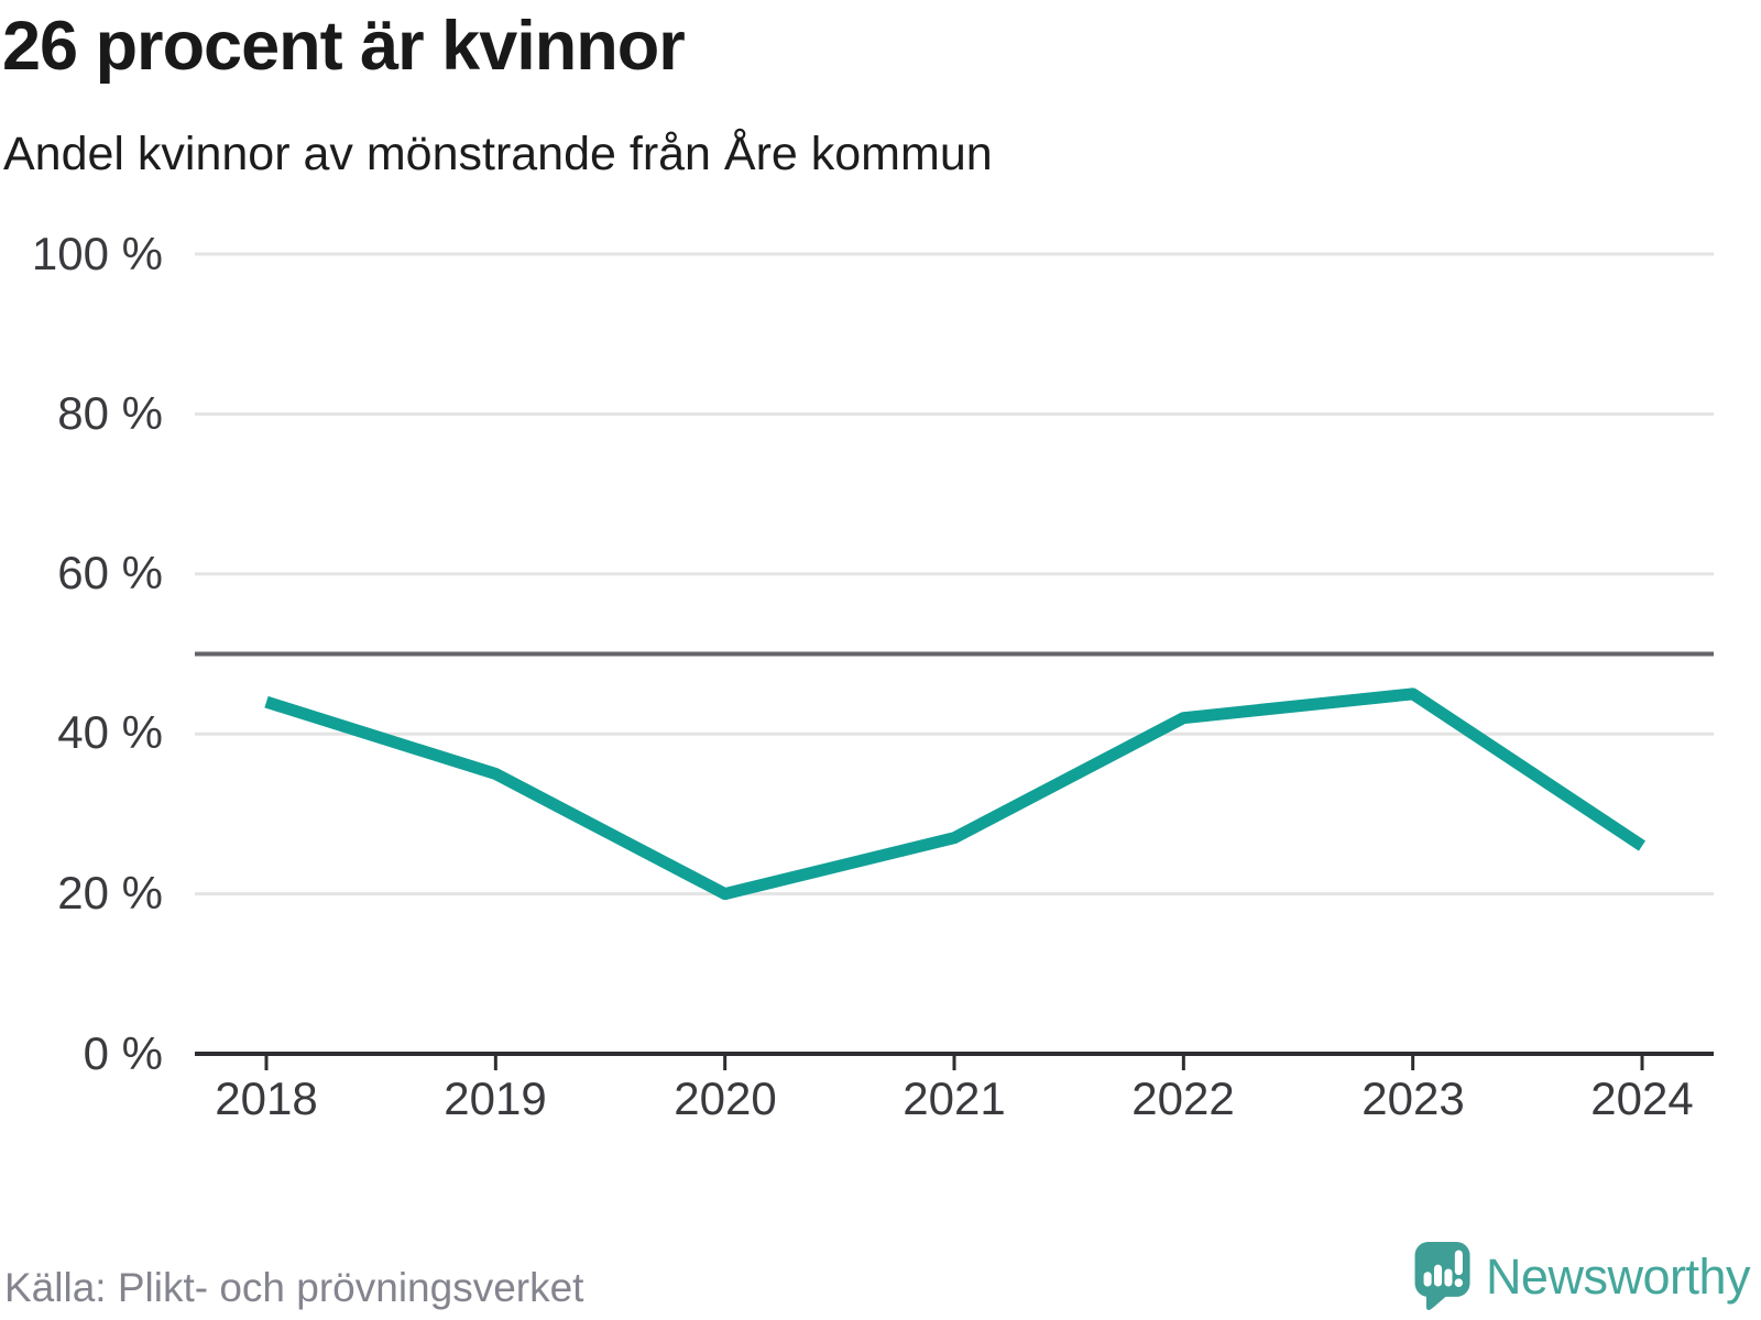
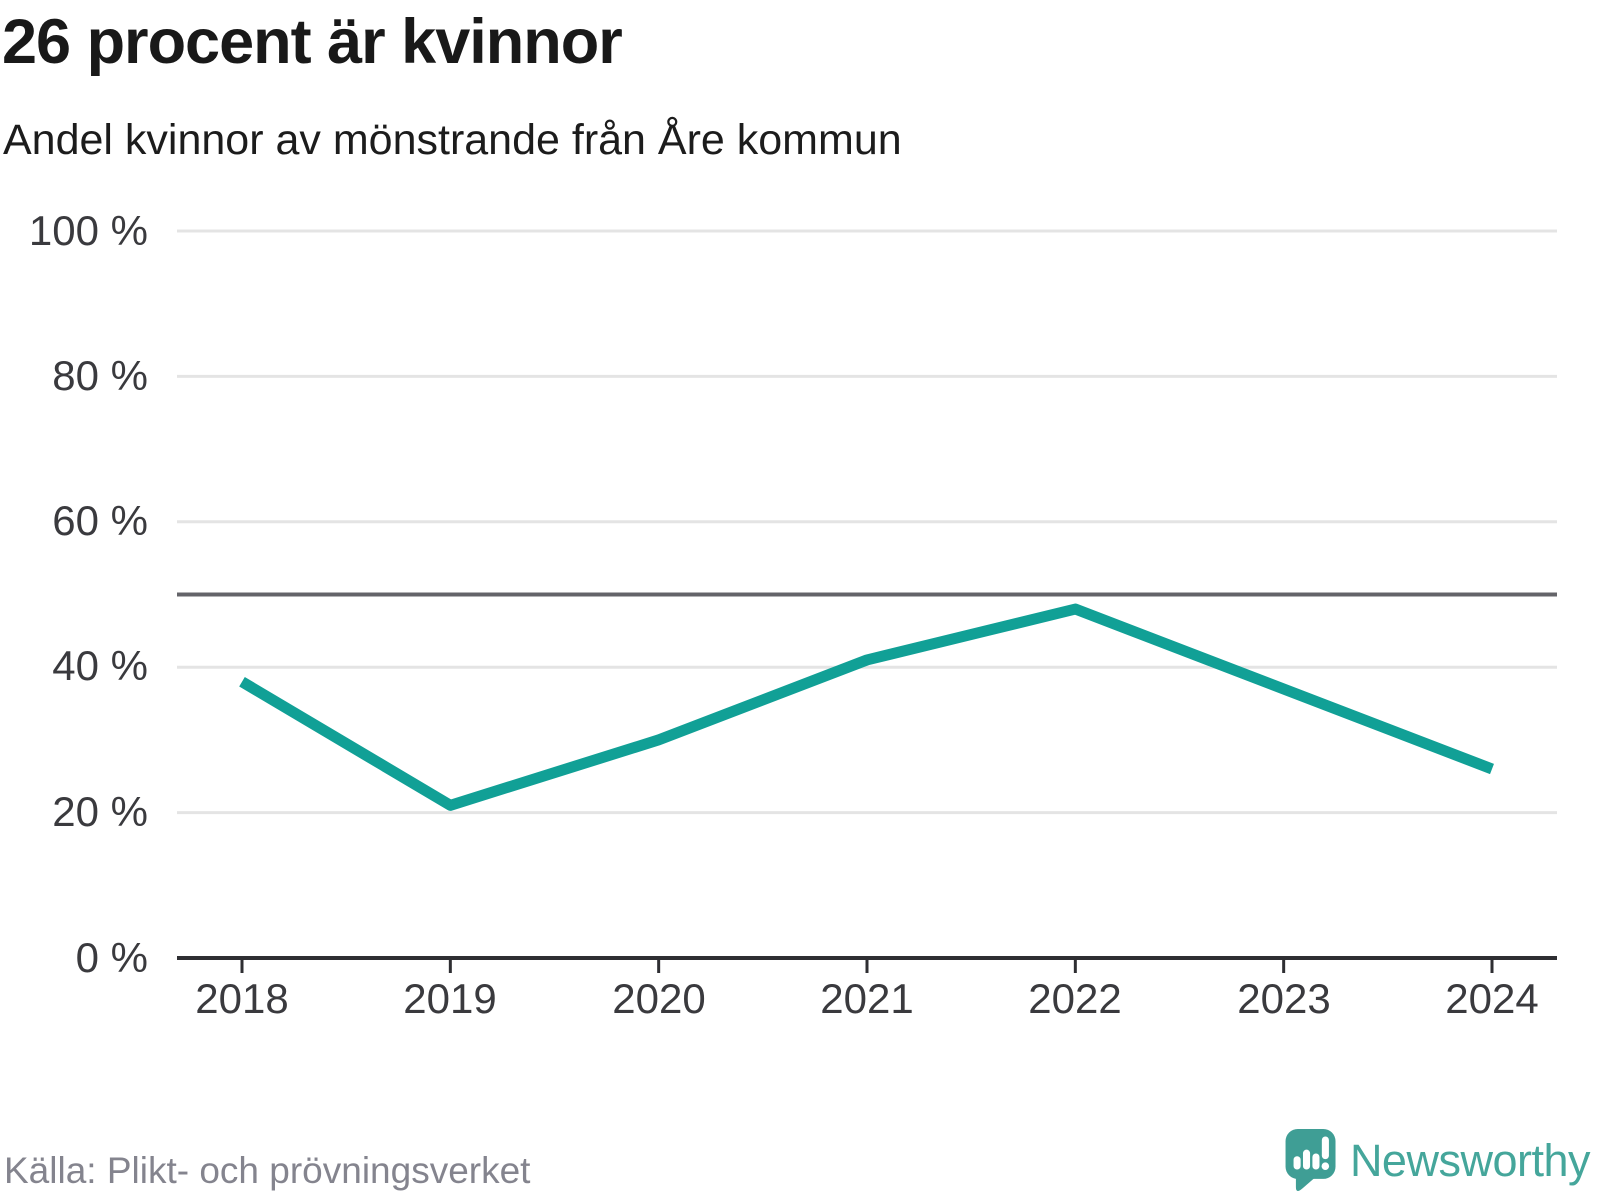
2018: 44% -> 38%
2019: 35% -> 21%
2020: 20% -> 30%
2021: 27% -> 41%
2022: 42% -> 48%
2023: 45% -> 37%
